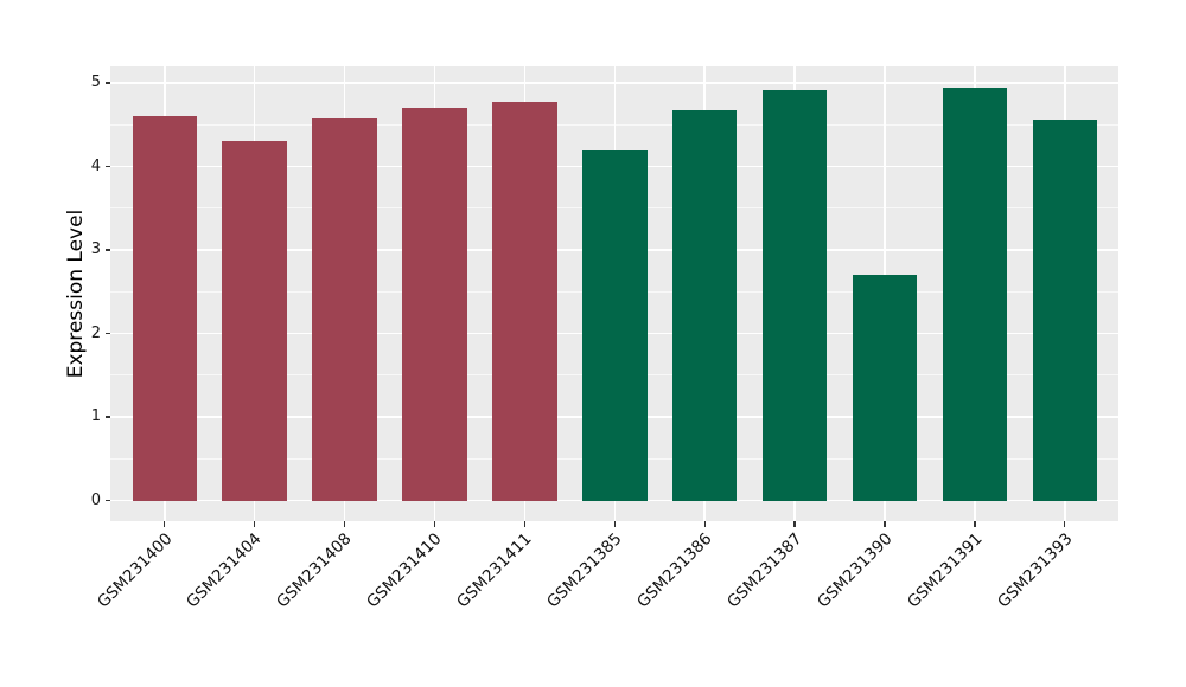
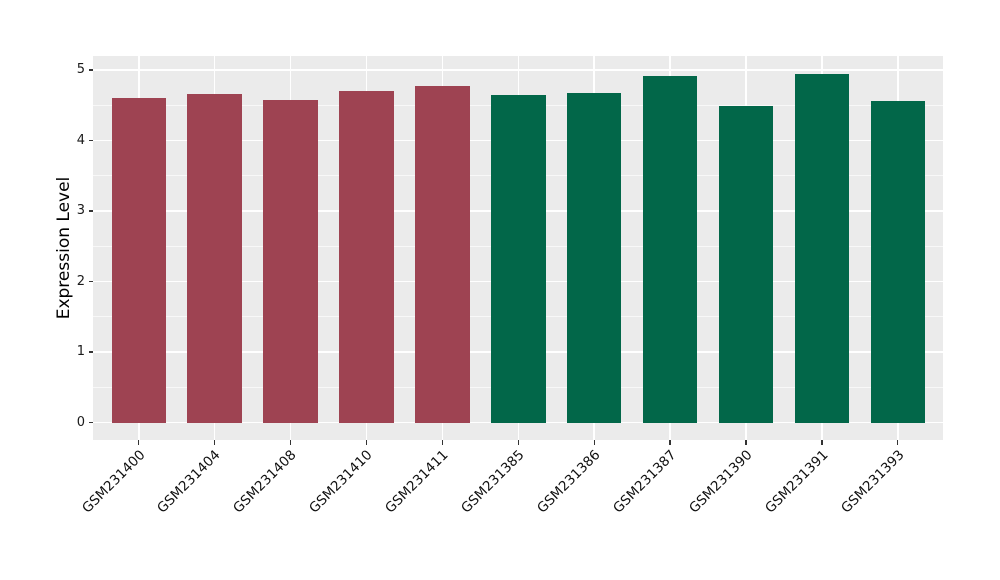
GSM231404: 4.3 -> 4.7
GSM231385: 4.2 -> 4.7
GSM231390: 2.7 -> 4.5
